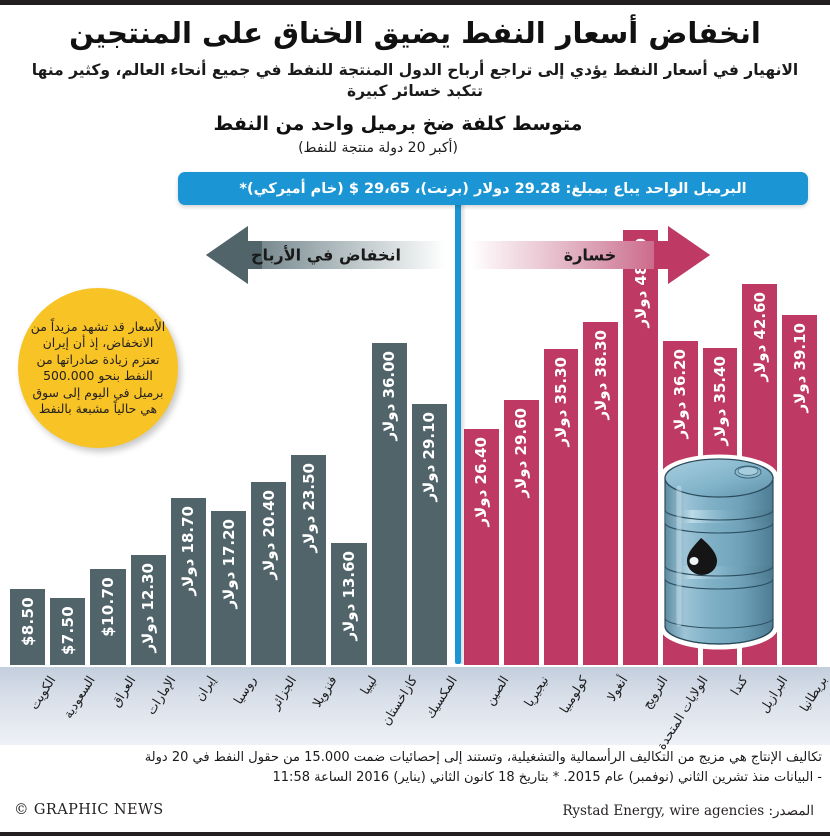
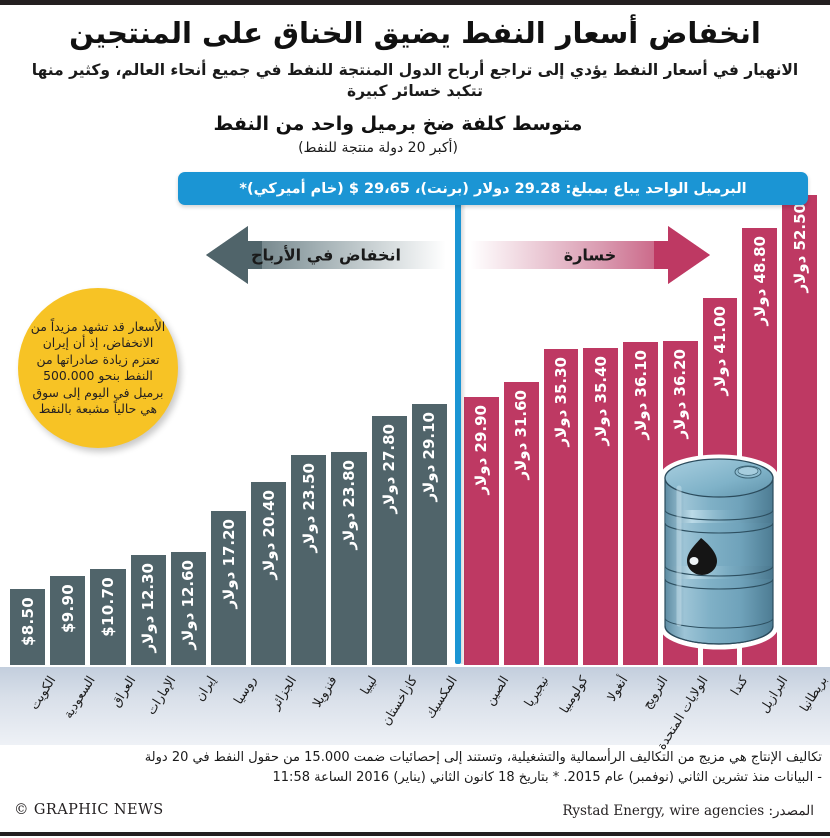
السعودية: $7.50 -> $9.90
إيران: 18.70 -> 12.60
ليبيا: 13.60 -> 23.80
كازاخستان: 36.00 -> 27.80
الصين: 26.40 -> 29.90
نيجيريا: 29.60 -> 31.60
أنغولا: 38.30 -> 35.40
النرويج: 48.60 -> 36.10
كندا: 35.40 -> 41.00
البرازيل: 42.60 -> 48.80
بريطانيا: 39.10 -> 52.50
